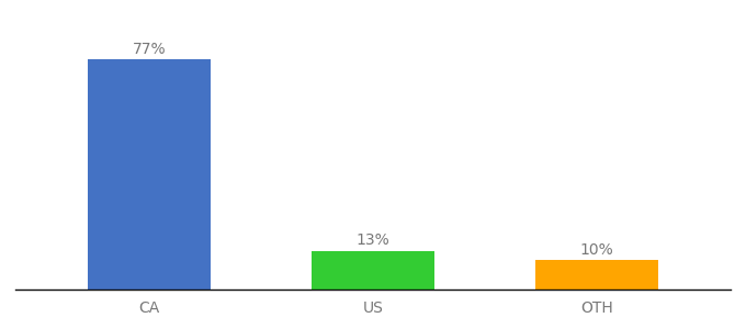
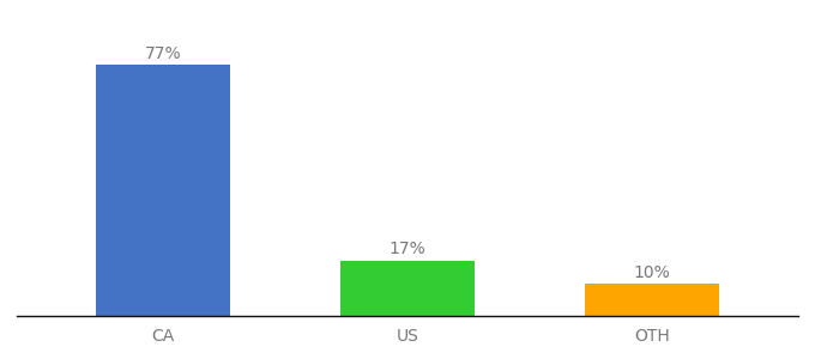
US: 13% -> 17%
